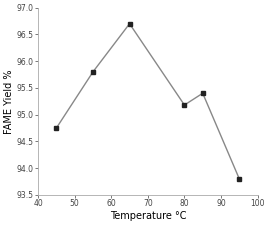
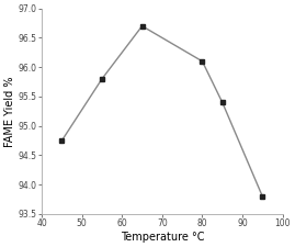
80: 95.18 -> 96.10
